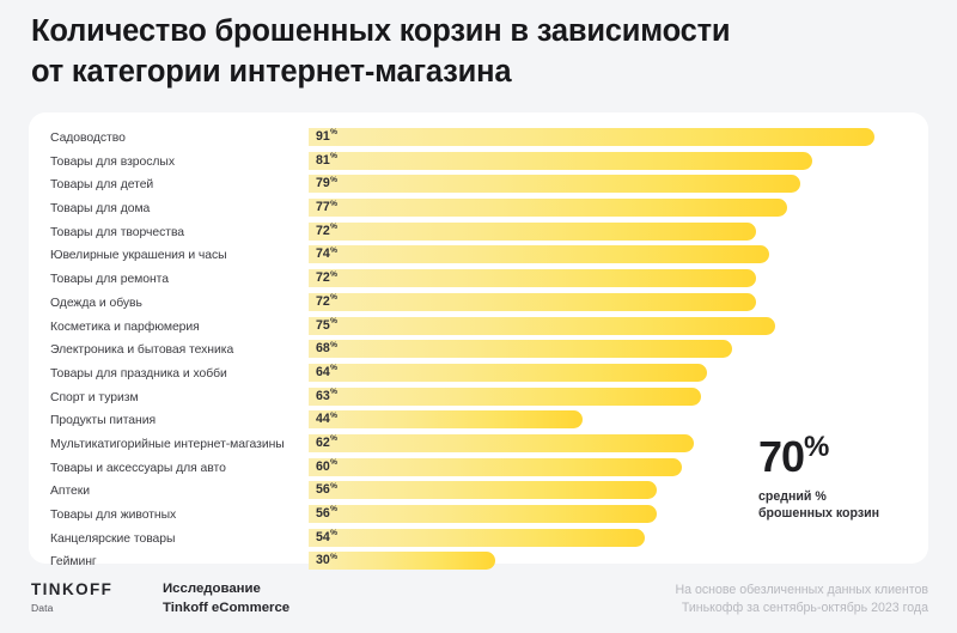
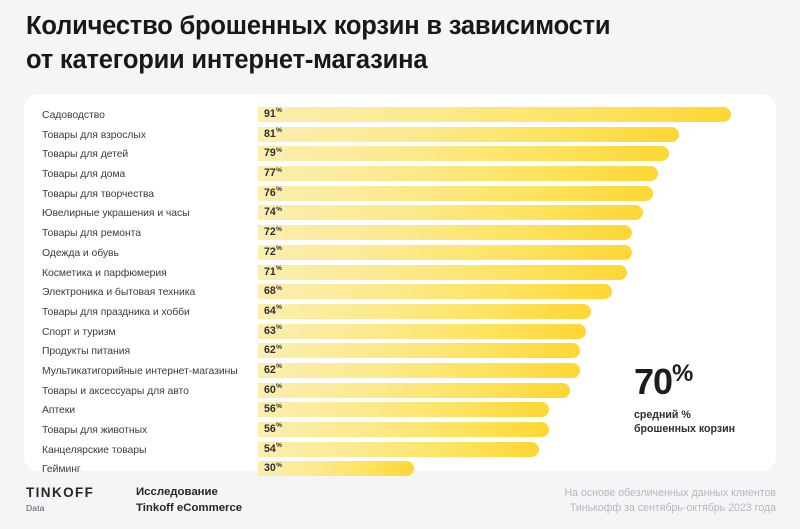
Товары для творчества: 72 -> 76
Косметика и парфюмерия: 75 -> 71
Продукты питания: 44 -> 62
